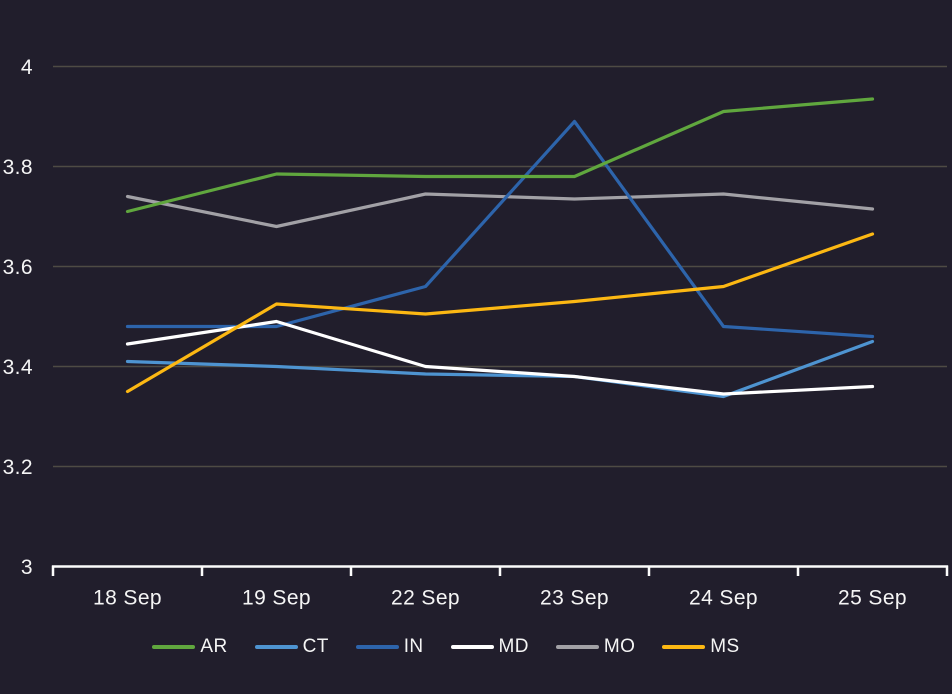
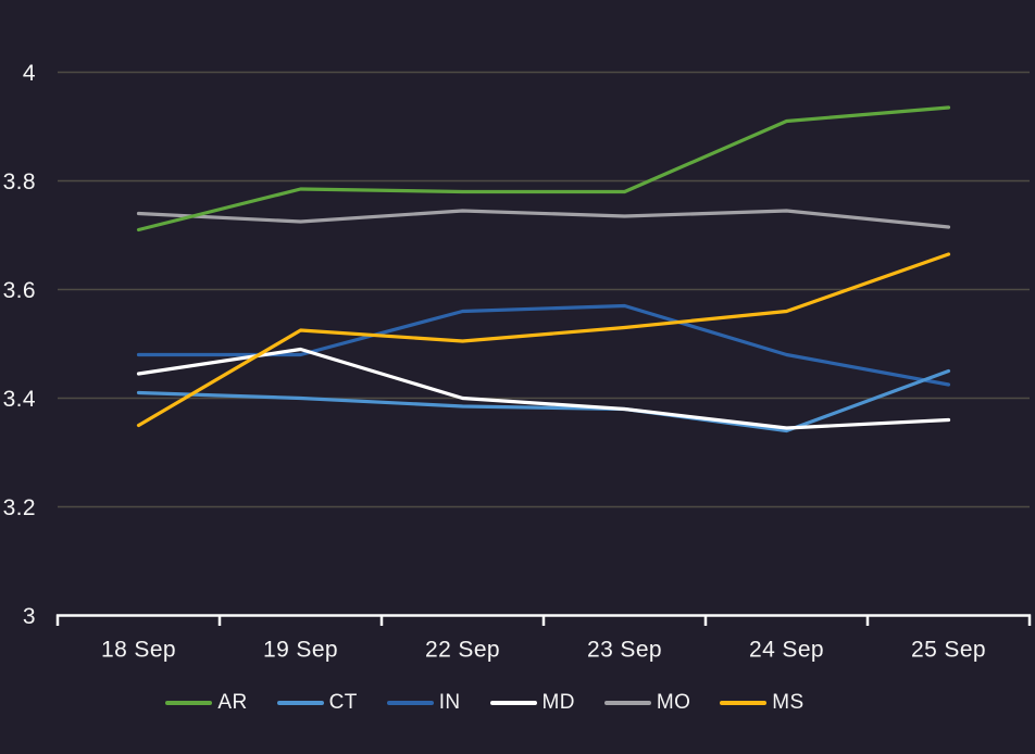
MO/19 Sep: 3.68 -> 3.73
IN/23 Sep: 3.89 -> 3.57
IN/25 Sep: 3.46 -> 3.42
